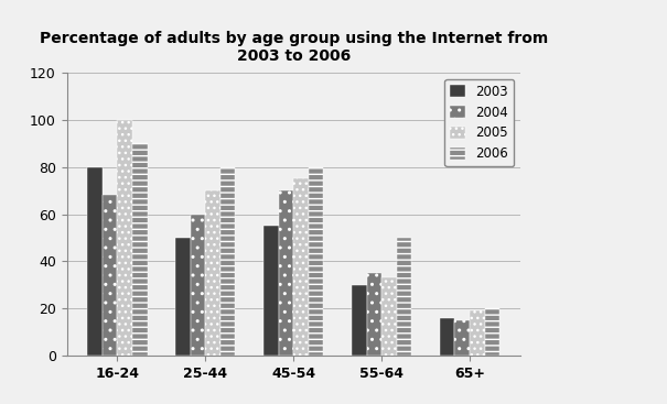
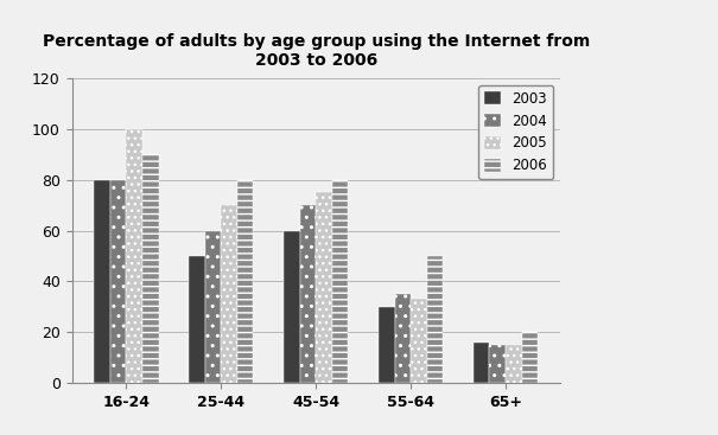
2004/16-24: 68 -> 80
2003/45-54: 55 -> 60
2005/65+: 19 -> 15
